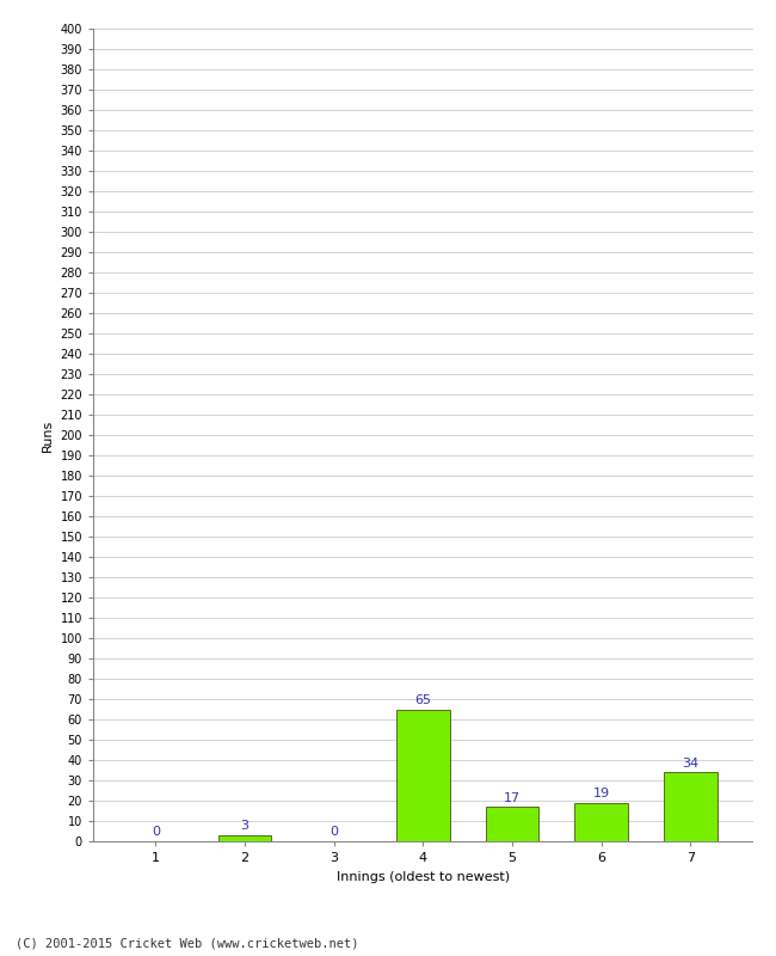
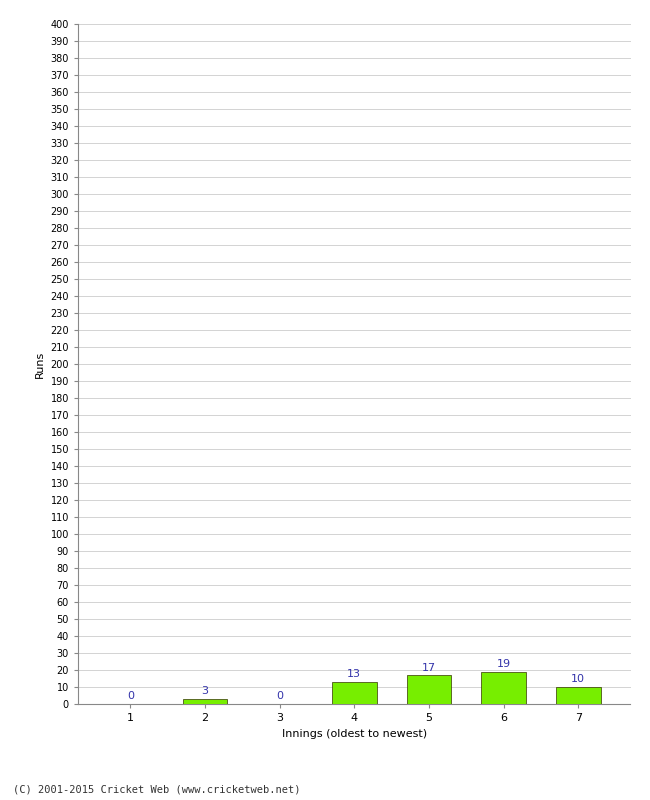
4: 65 -> 13
7: 34 -> 10
